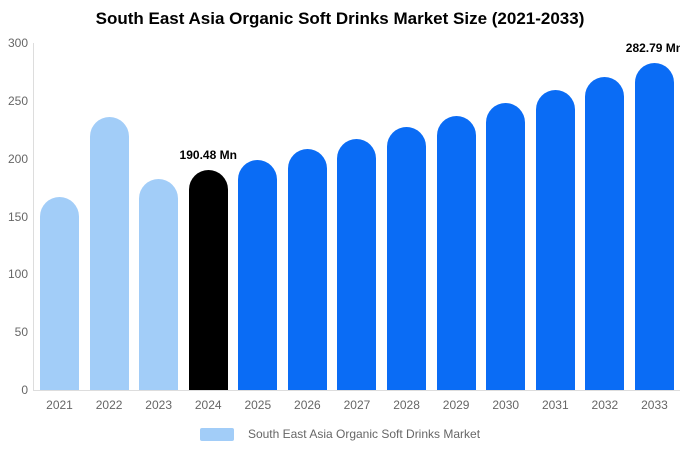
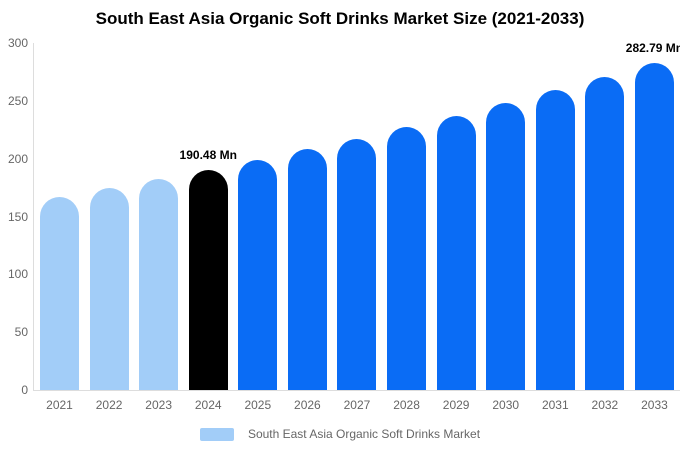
2022: 236 -> 174
